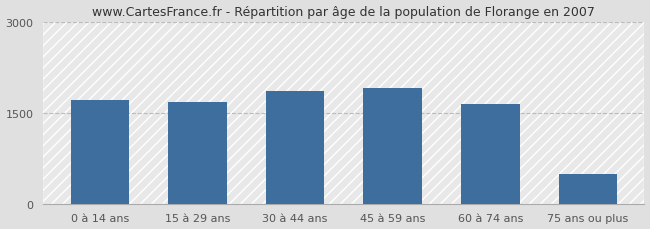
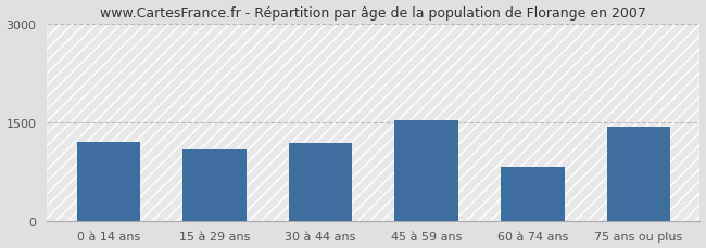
0 à 14 ans: 1700 -> 1200
15 à 29 ans: 1680 -> 1080
30 à 44 ans: 1860 -> 1180
45 à 59 ans: 1910 -> 1520
60 à 74 ans: 1640 -> 820
75 ans ou plus: 490 -> 1420
